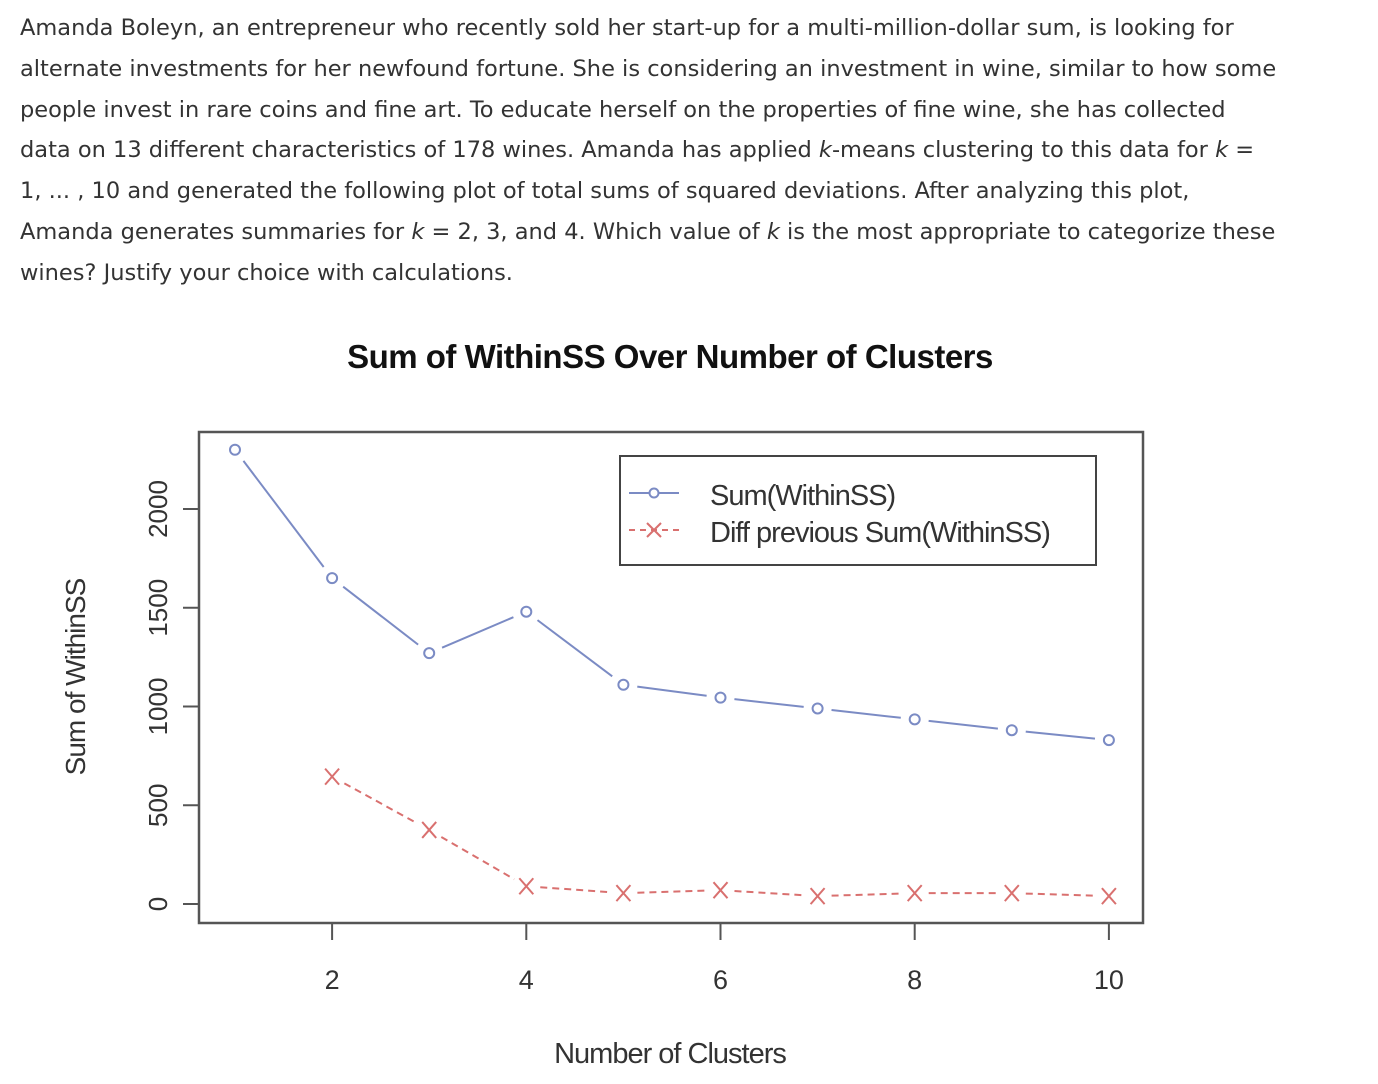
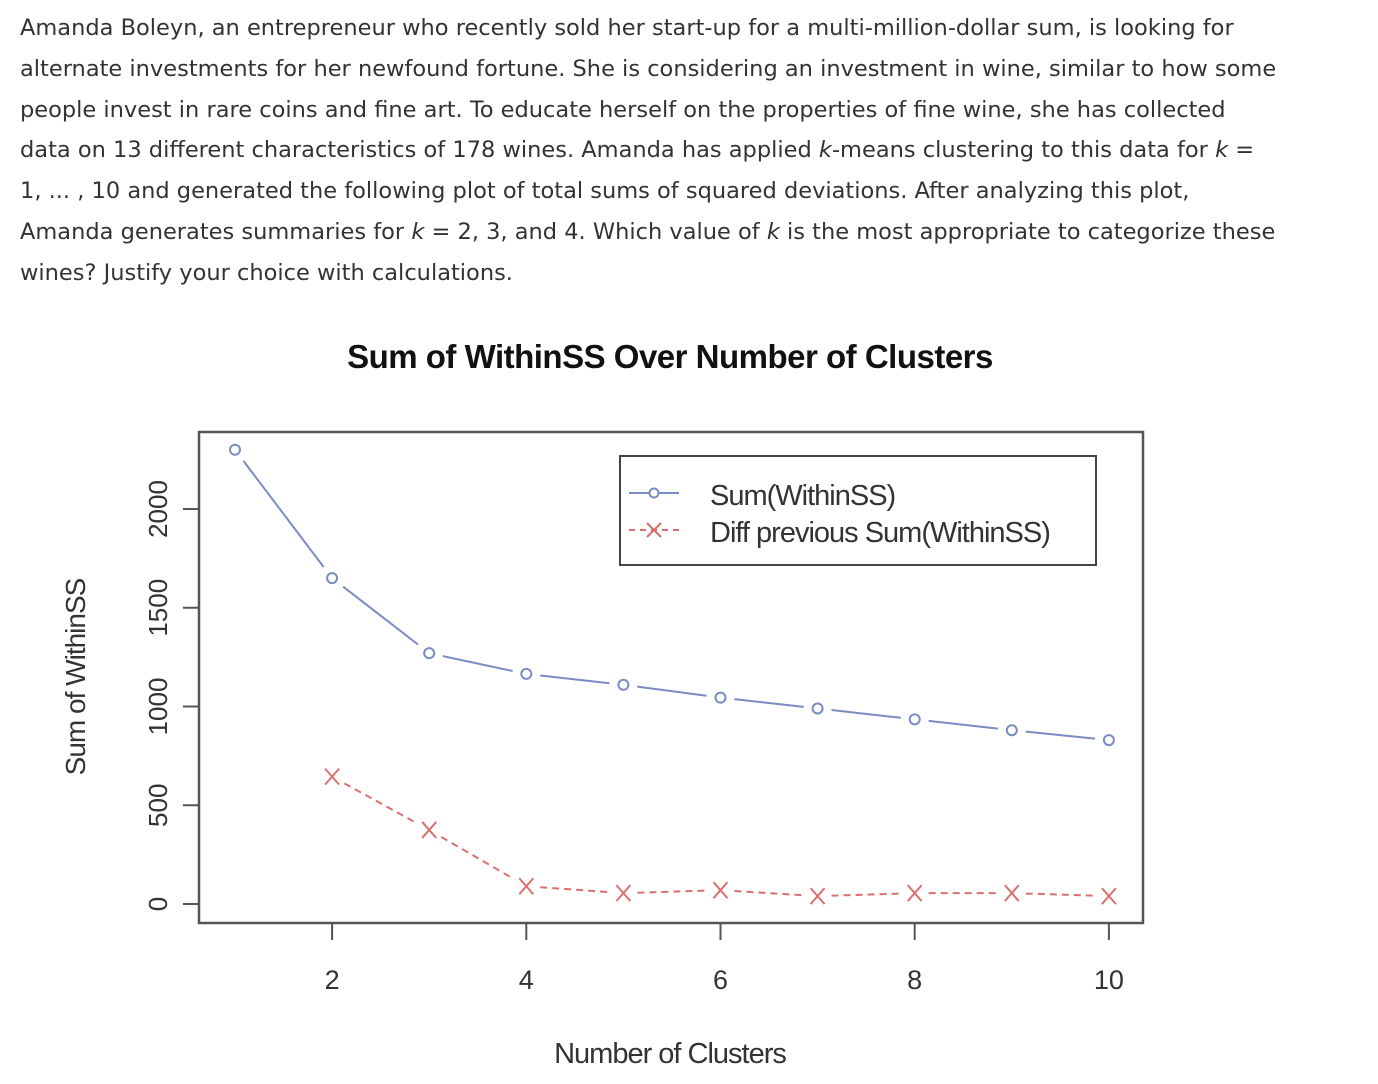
Sum(WithinSS)/4: 1480 -> 1160
